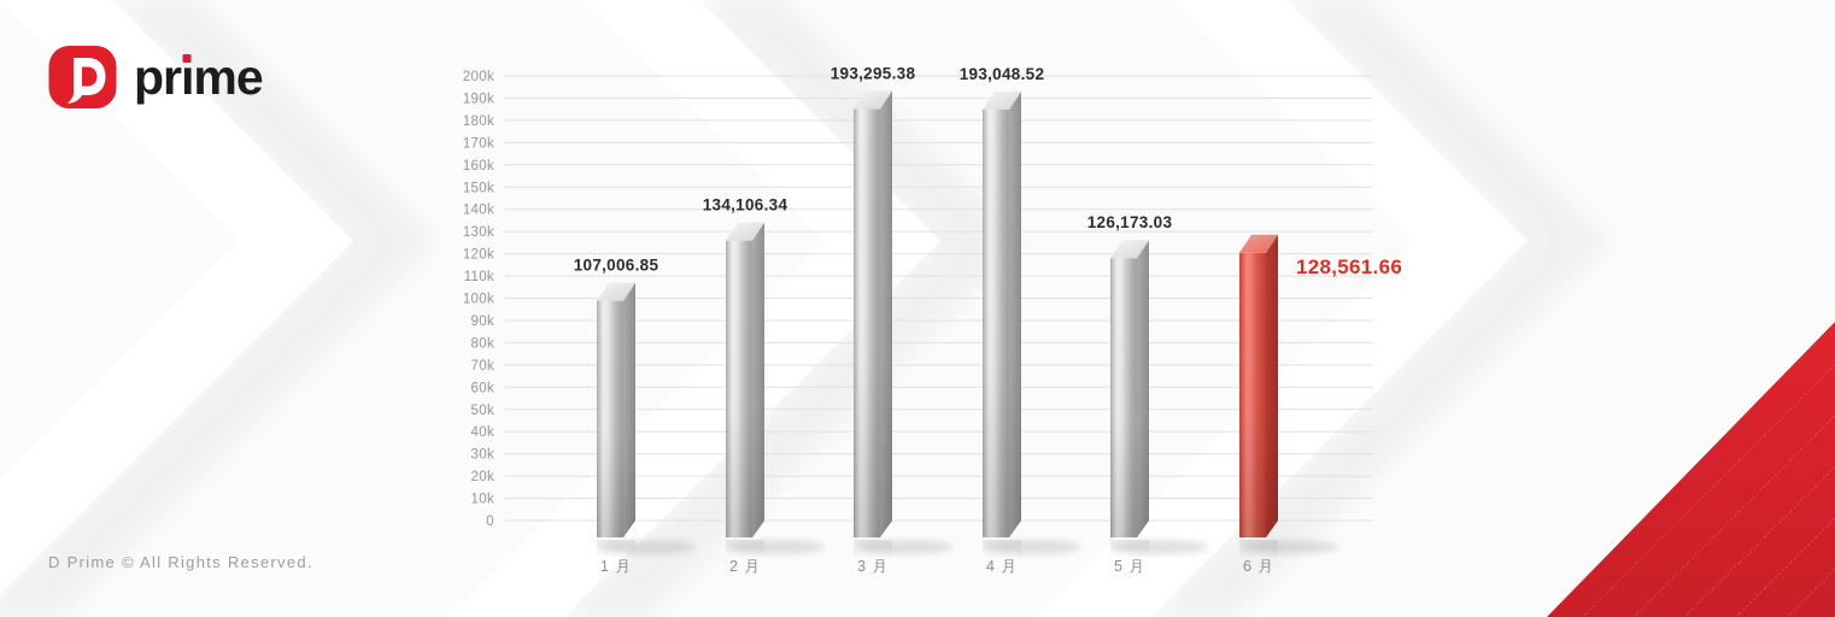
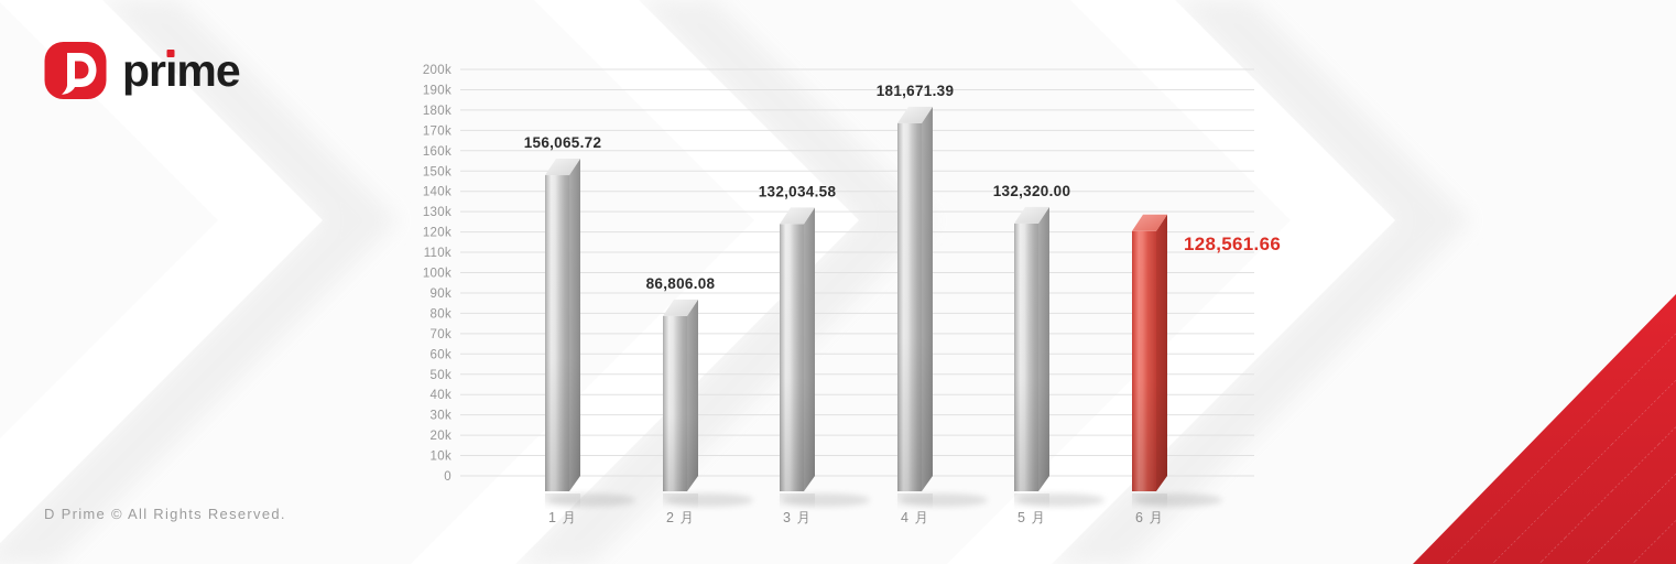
1 月: 107,006.85 -> 156,065.72
2 月: 134,106.34 -> 86,806.08
3 月: 193,295.38 -> 132,034.58
4 月: 193,048.52 -> 181,671.39
5 月: 126,173.03 -> 132,320.00
